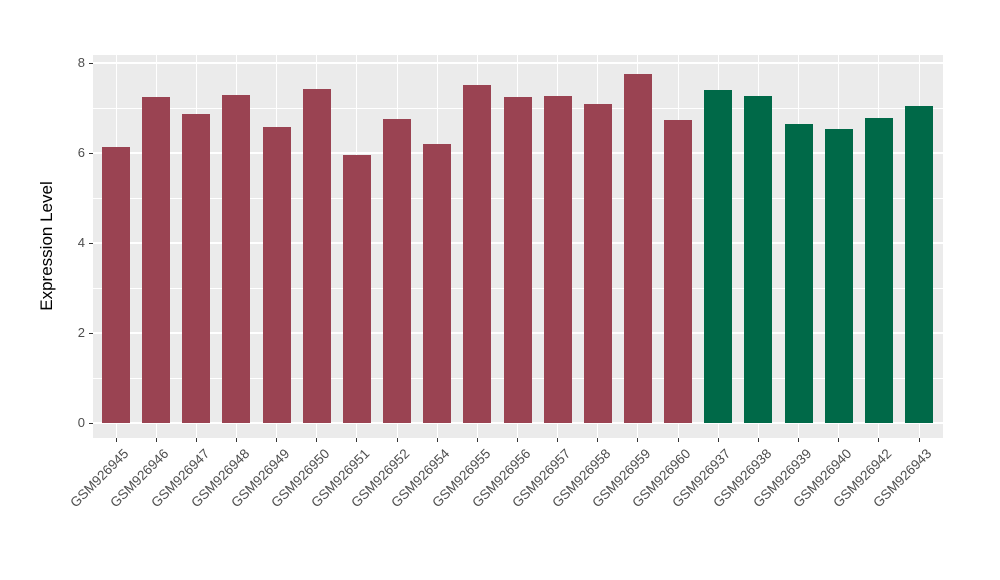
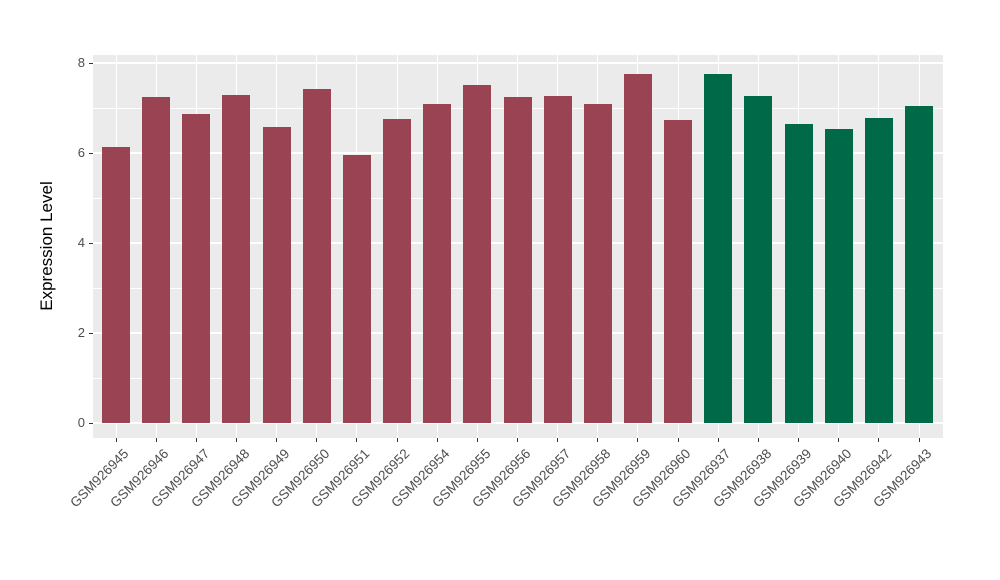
GSM926954: 6.2 -> 7.1
GSM926937: 7.4 -> 7.8
